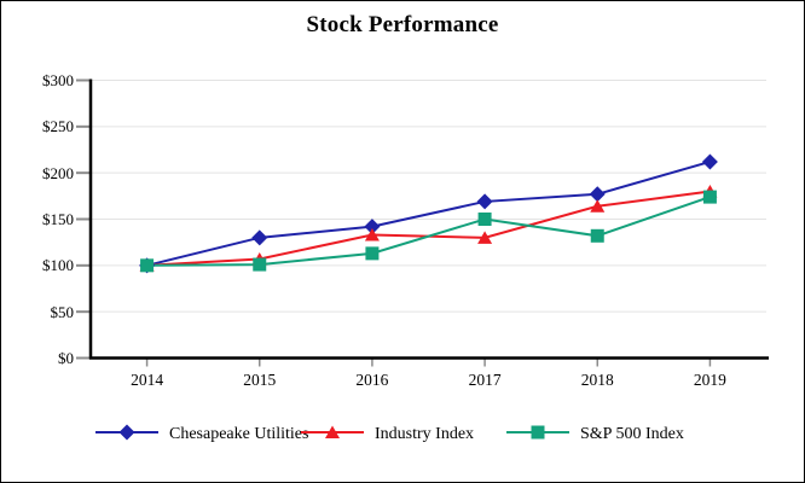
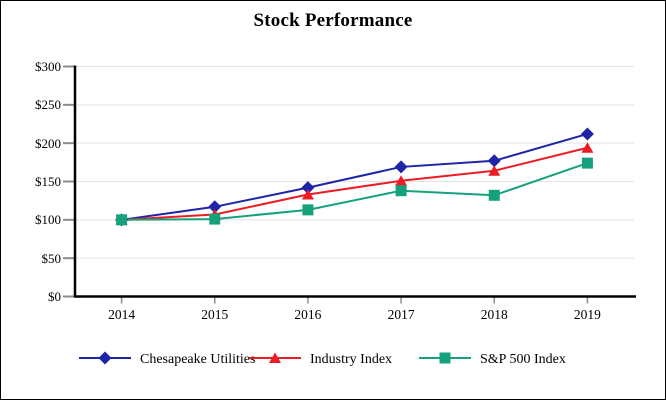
Chesapeake Utilities/2015: $130 -> $120
Industry Index/2017: $130 -> $150
S&P 500 Index/2017: $150 -> $140
Industry Index/2019: $180 -> $190
